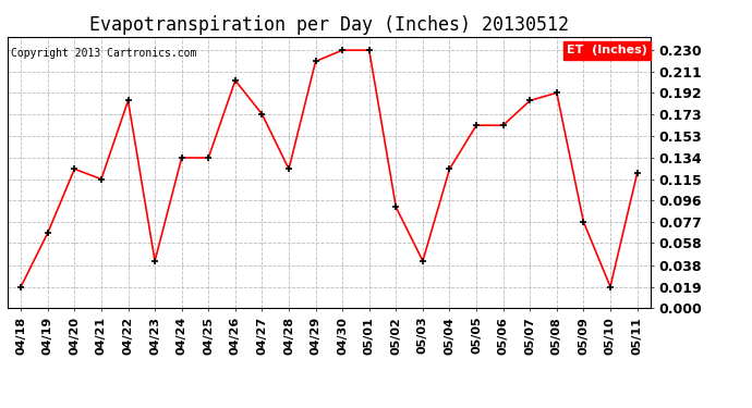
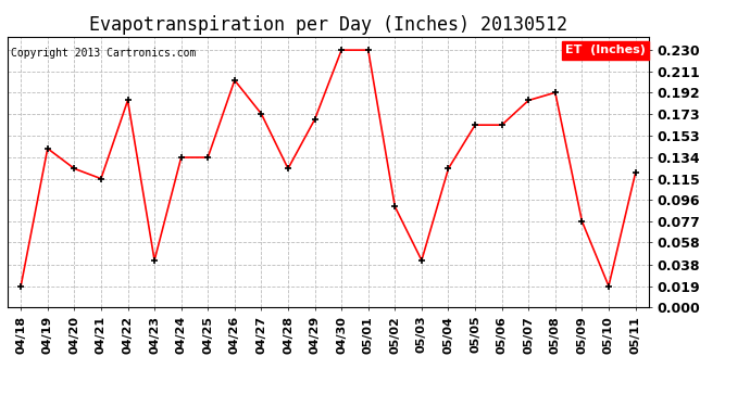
04/19: 0.067 -> 0.142
04/29: 0.220 -> 0.168
